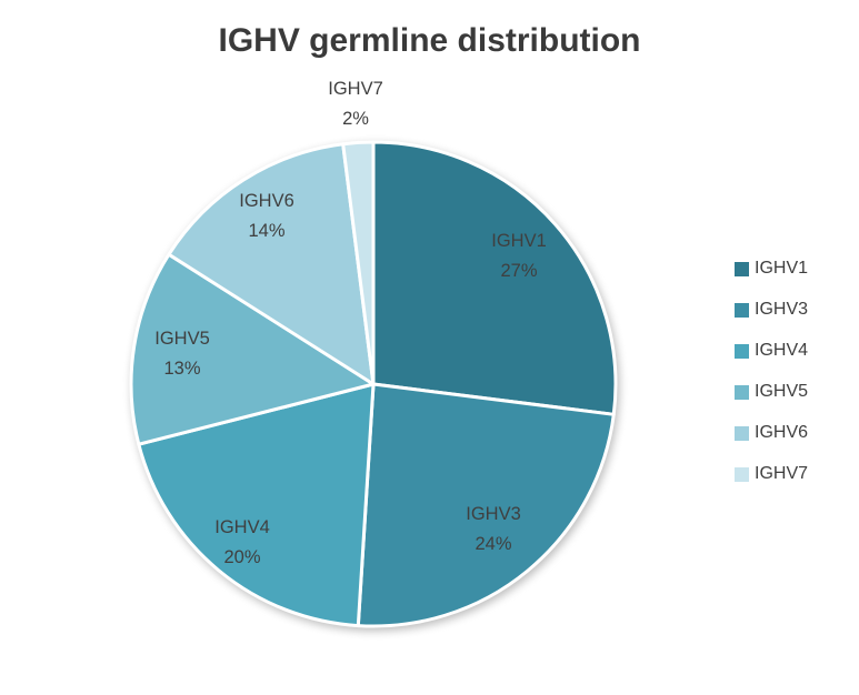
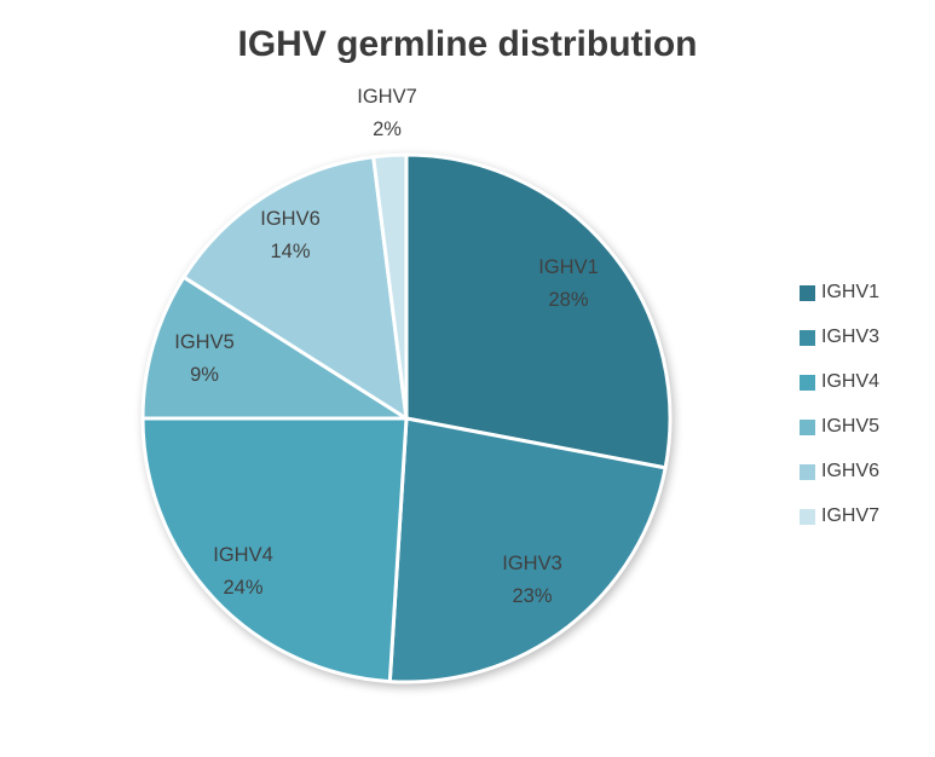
IGHV1: 27% -> 28%
IGHV3: 24% -> 23%
IGHV4: 20% -> 24%
IGHV5: 13% -> 9%
